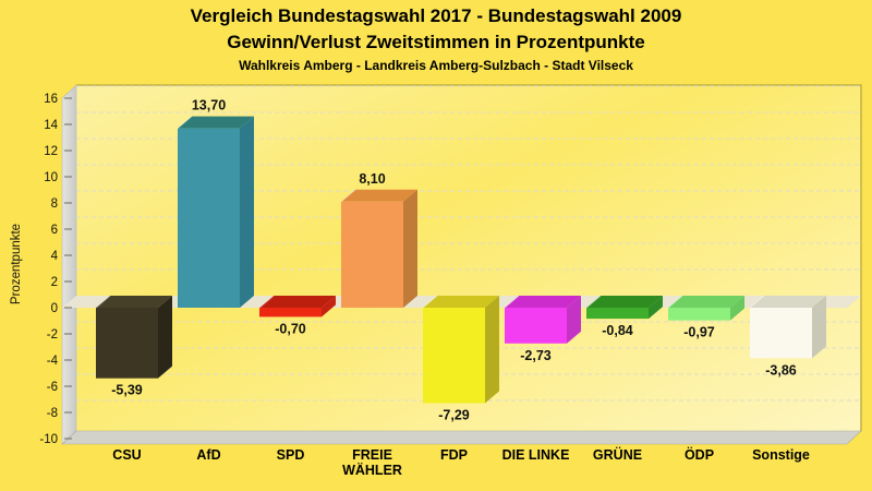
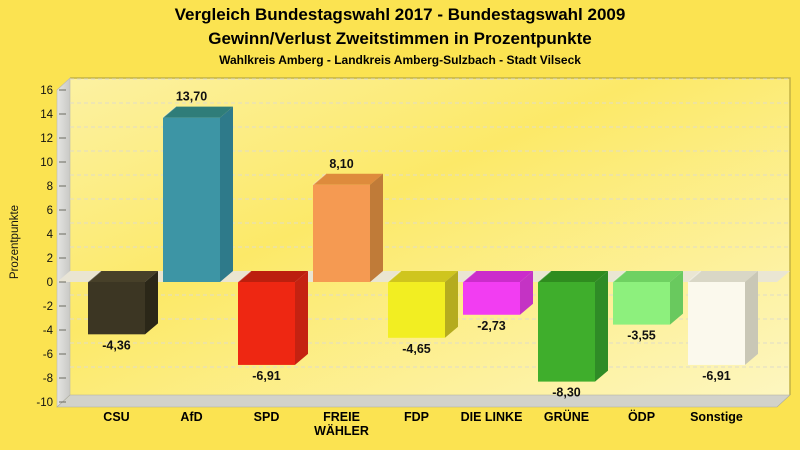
CSU: -5,39 -> -4,36
SPD: -0,70 -> -6,91
FDP: -7,29 -> -4,65
GRÜNE: -0,84 -> -8,30
ÖDP: -0,97 -> -3,55
Sonstige: -3,86 -> -6,91
